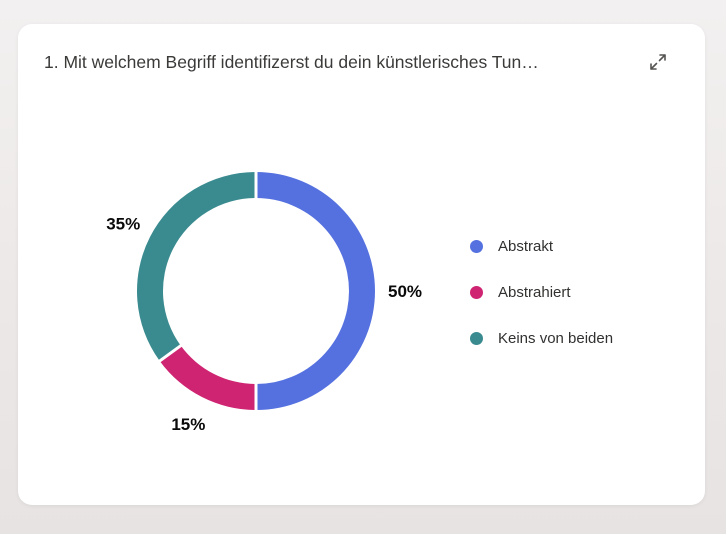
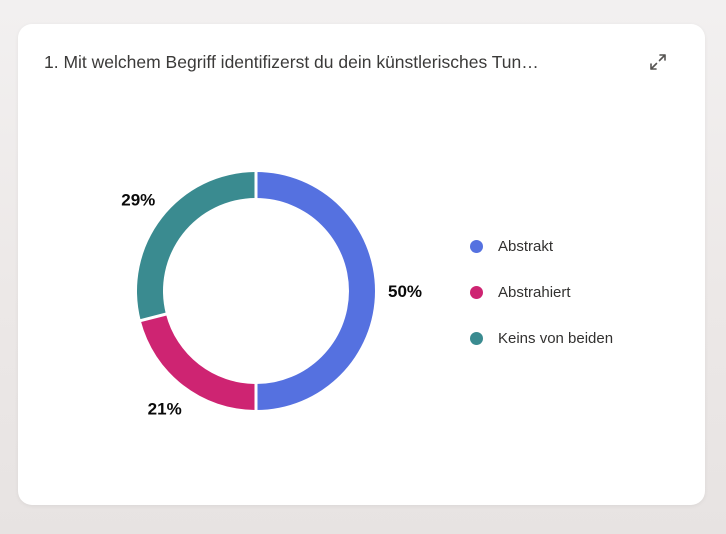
Abstrahiert: 15% -> 21%
Keins von beiden: 35% -> 29%
